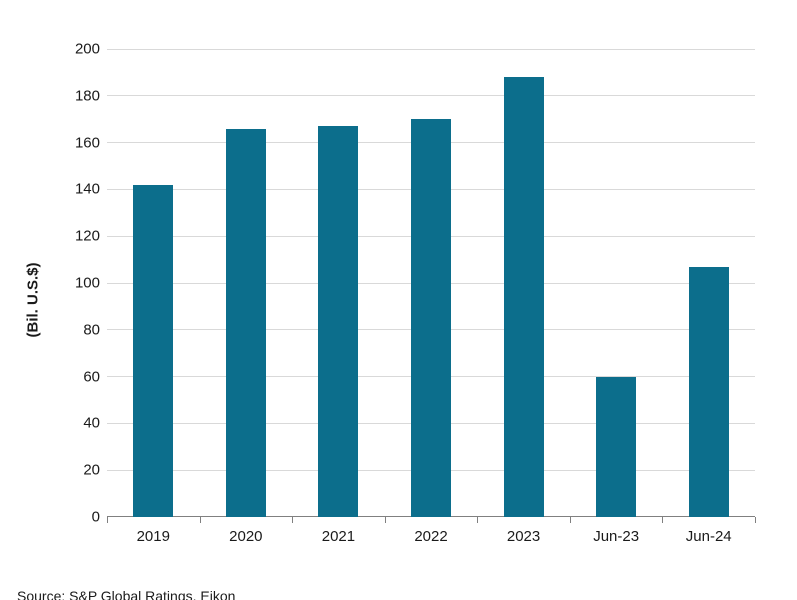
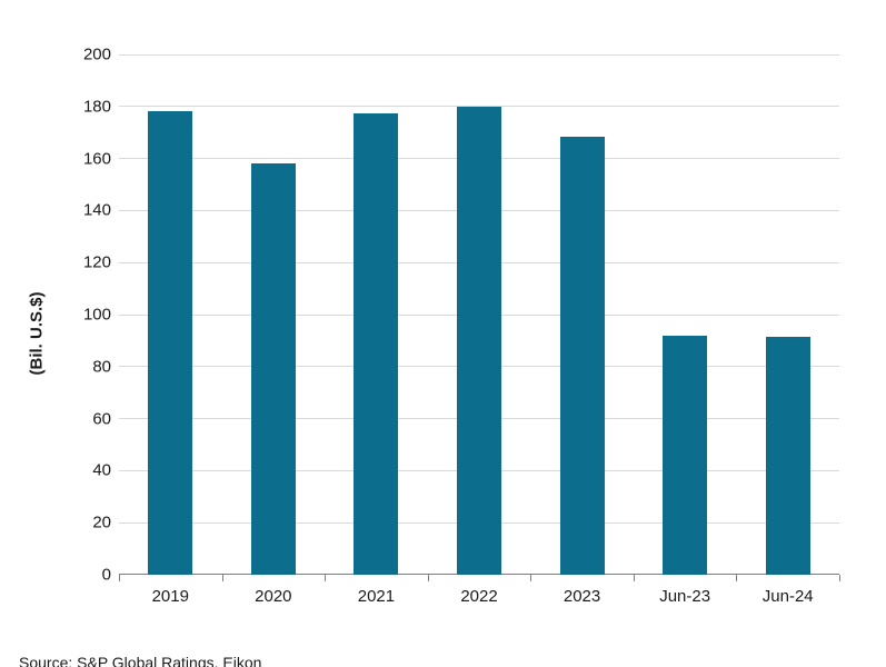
2019: 142 -> 178
2020: 166 -> 158
2021: 167 -> 178
2022: 170 -> 180
2023: 188 -> 168
Jun-23: 60 -> 92
Jun-24: 107 -> 92
